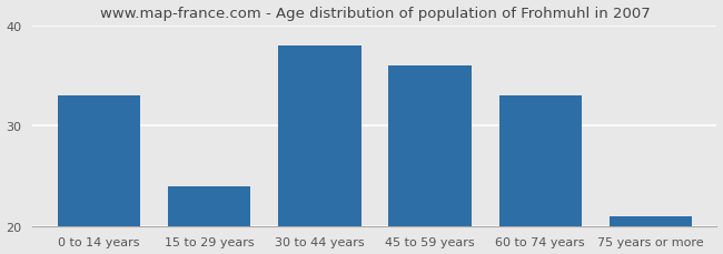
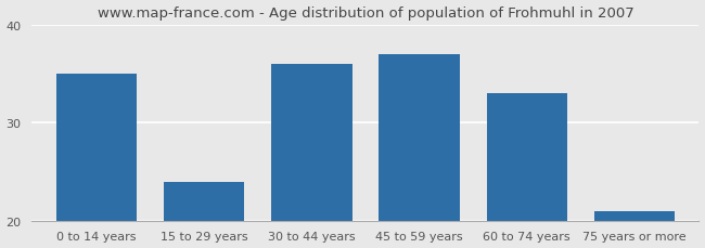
0 to 14 years: 33 -> 35
30 to 44 years: 38 -> 36
45 to 59 years: 36 -> 37
